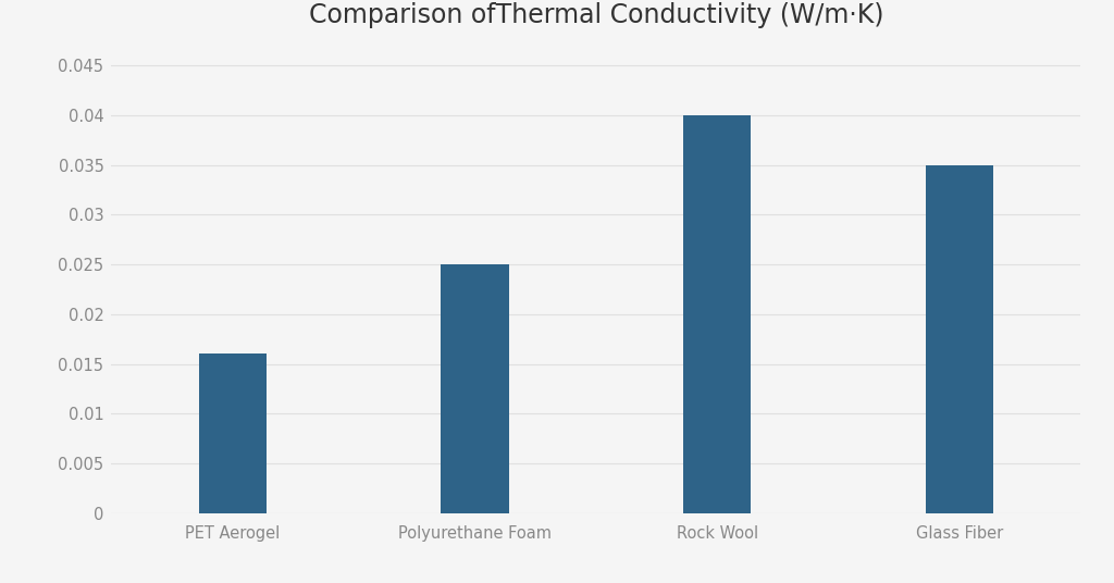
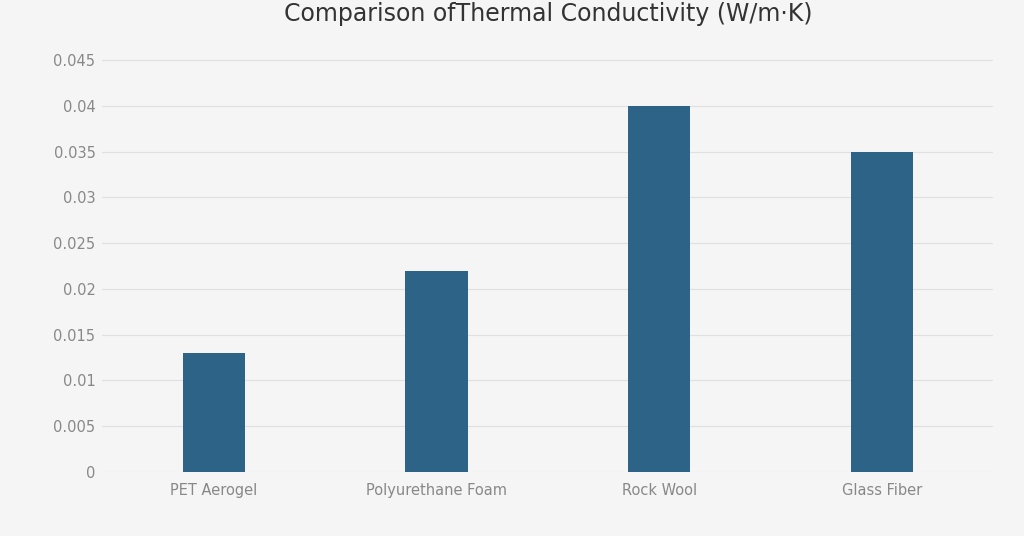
PET Aerogel: 0.016 -> 0.013
Polyurethane Foam: 0.025 -> 0.022
